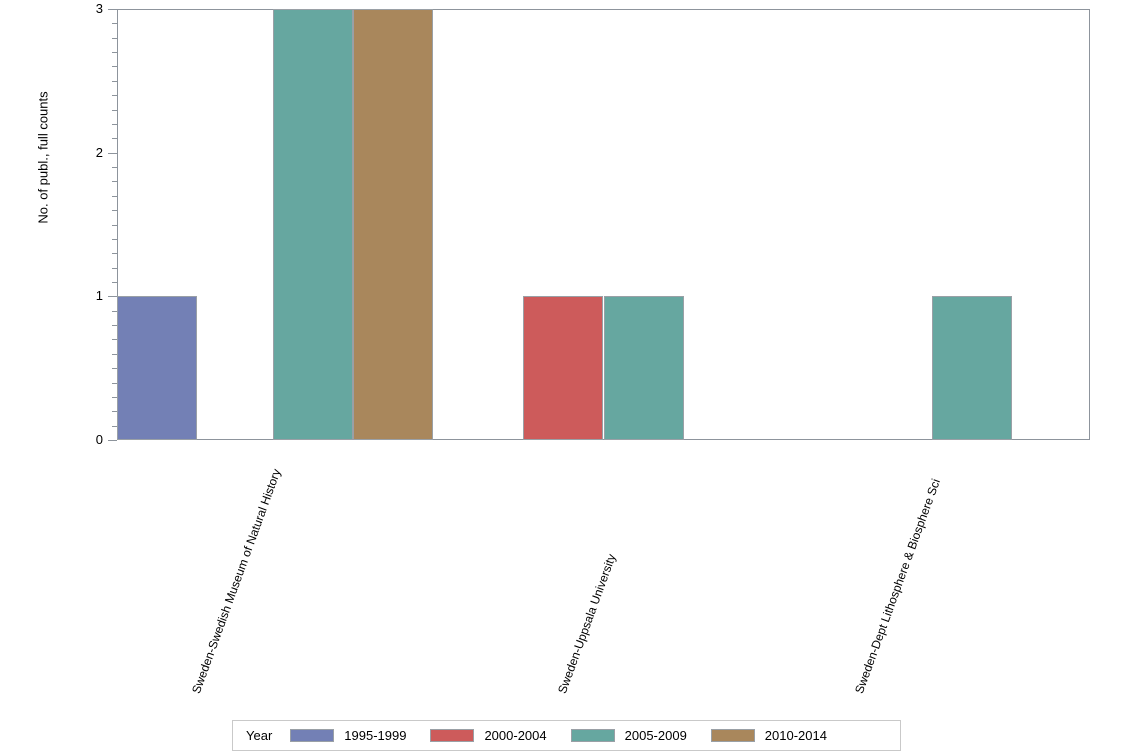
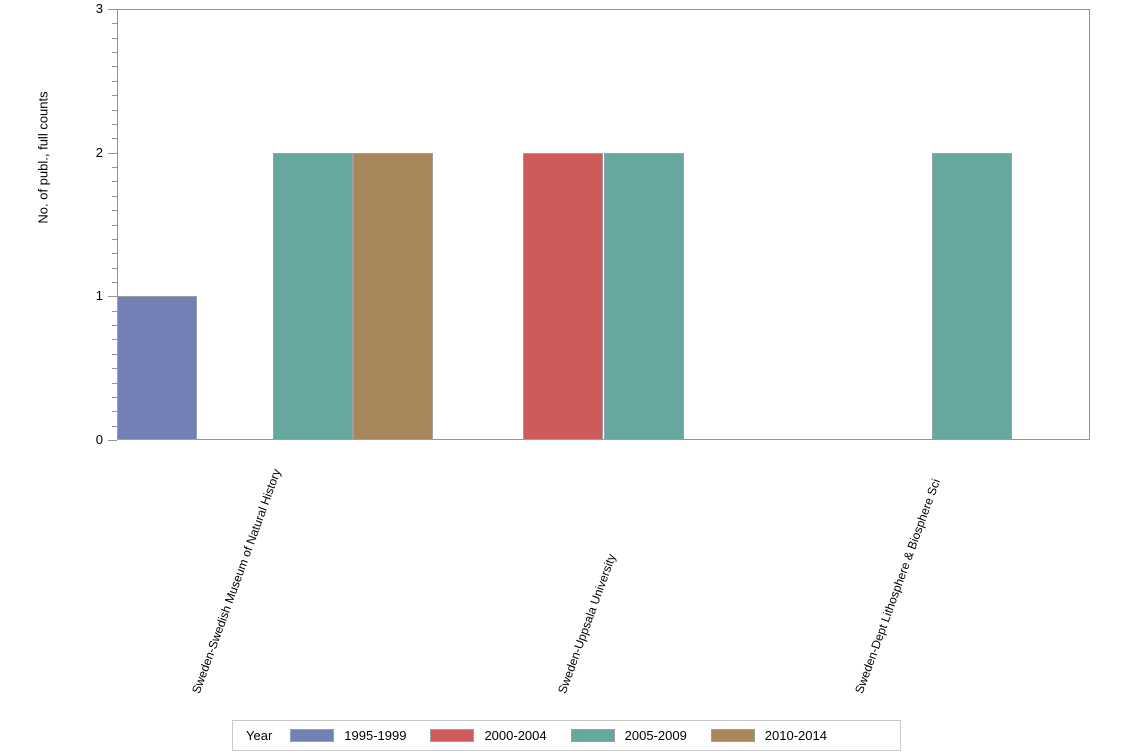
2005-2009/Sweden-Swedish Museum of Natural History: 3 -> 2
2010-2014/Sweden-Swedish Museum of Natural History: 3 -> 2
2000-2004/Sweden-Uppsala University: 1 -> 2
2005-2009/Sweden-Uppsala University: 1 -> 2
2005-2009/Sweden-Dept Lithosphere & Biosphere Sci: 1 -> 2
